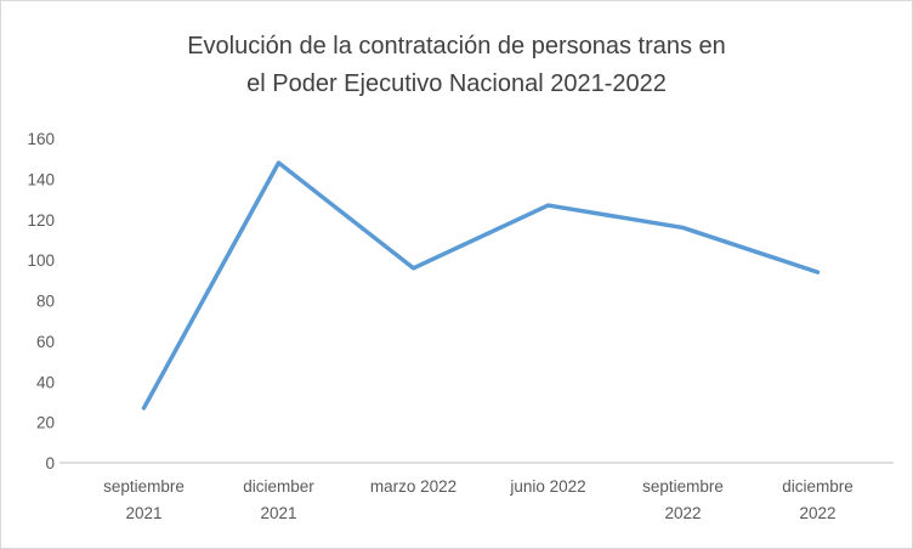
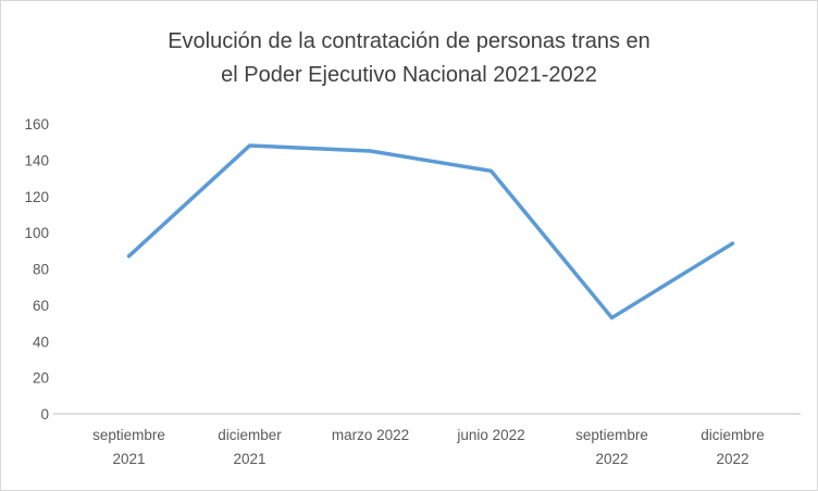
septiembre 2021: 27 -> 87
marzo 2022: 96 -> 145
junio 2022: 127 -> 134
septiembre 2022: 116 -> 53
